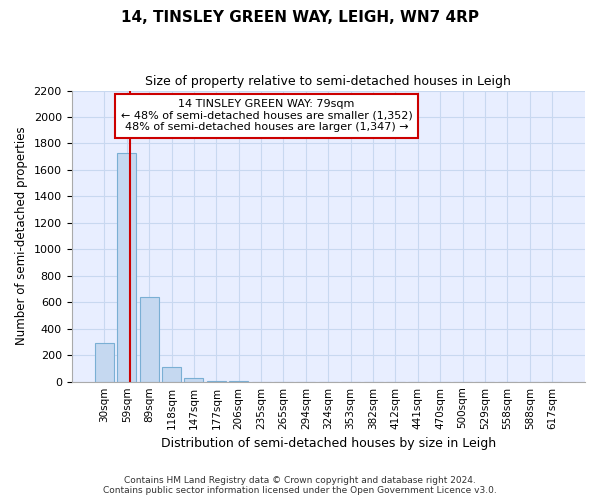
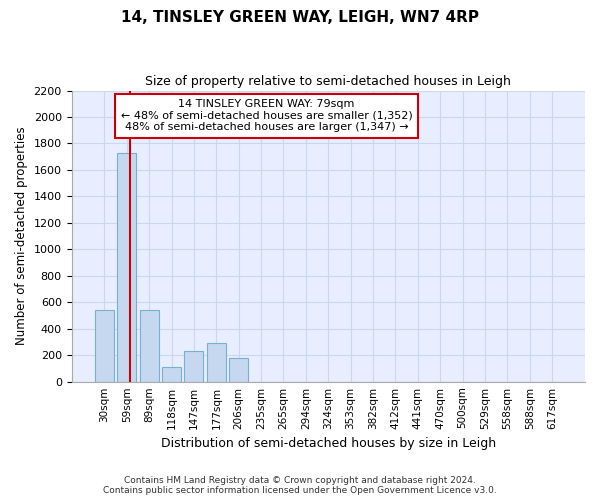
30sqm: 290 -> 540
89sqm: 640 -> 540
147sqm: 30 -> 230
177sqm: 0 -> 290
206sqm: 0 -> 180
